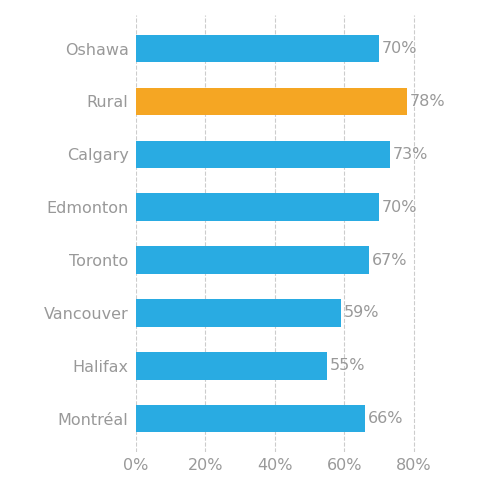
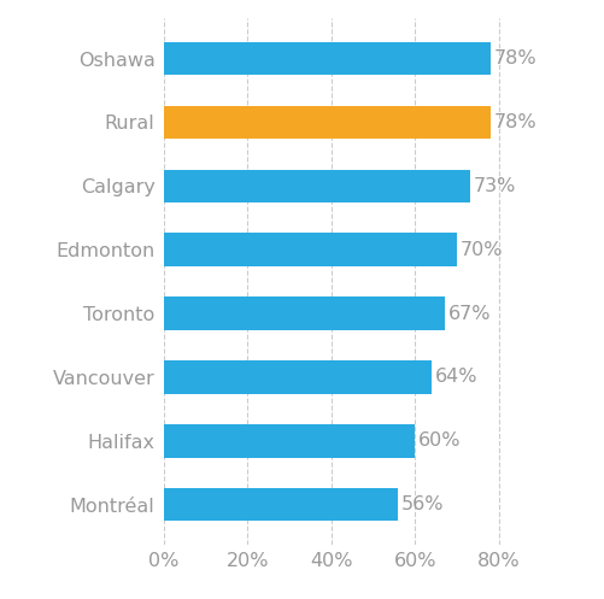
Oshawa: 70% -> 78%
Vancouver: 59% -> 64%
Halifax: 55% -> 60%
Montréal: 66% -> 56%
